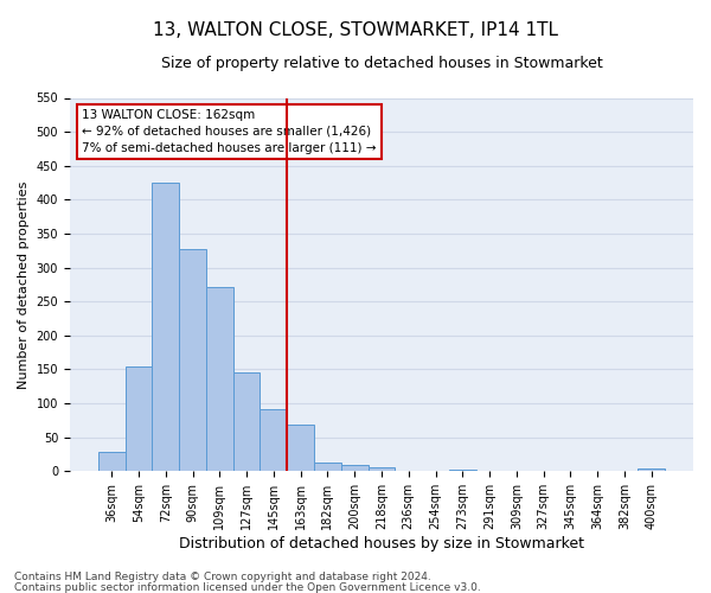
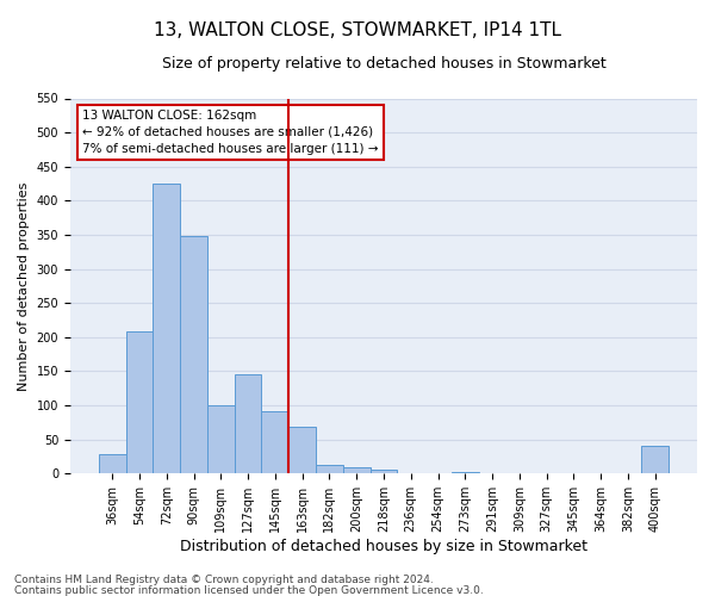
54sqm: 155 -> 208
90sqm: 328 -> 348
109sqm: 272 -> 100
400sqm: 4 -> 40
